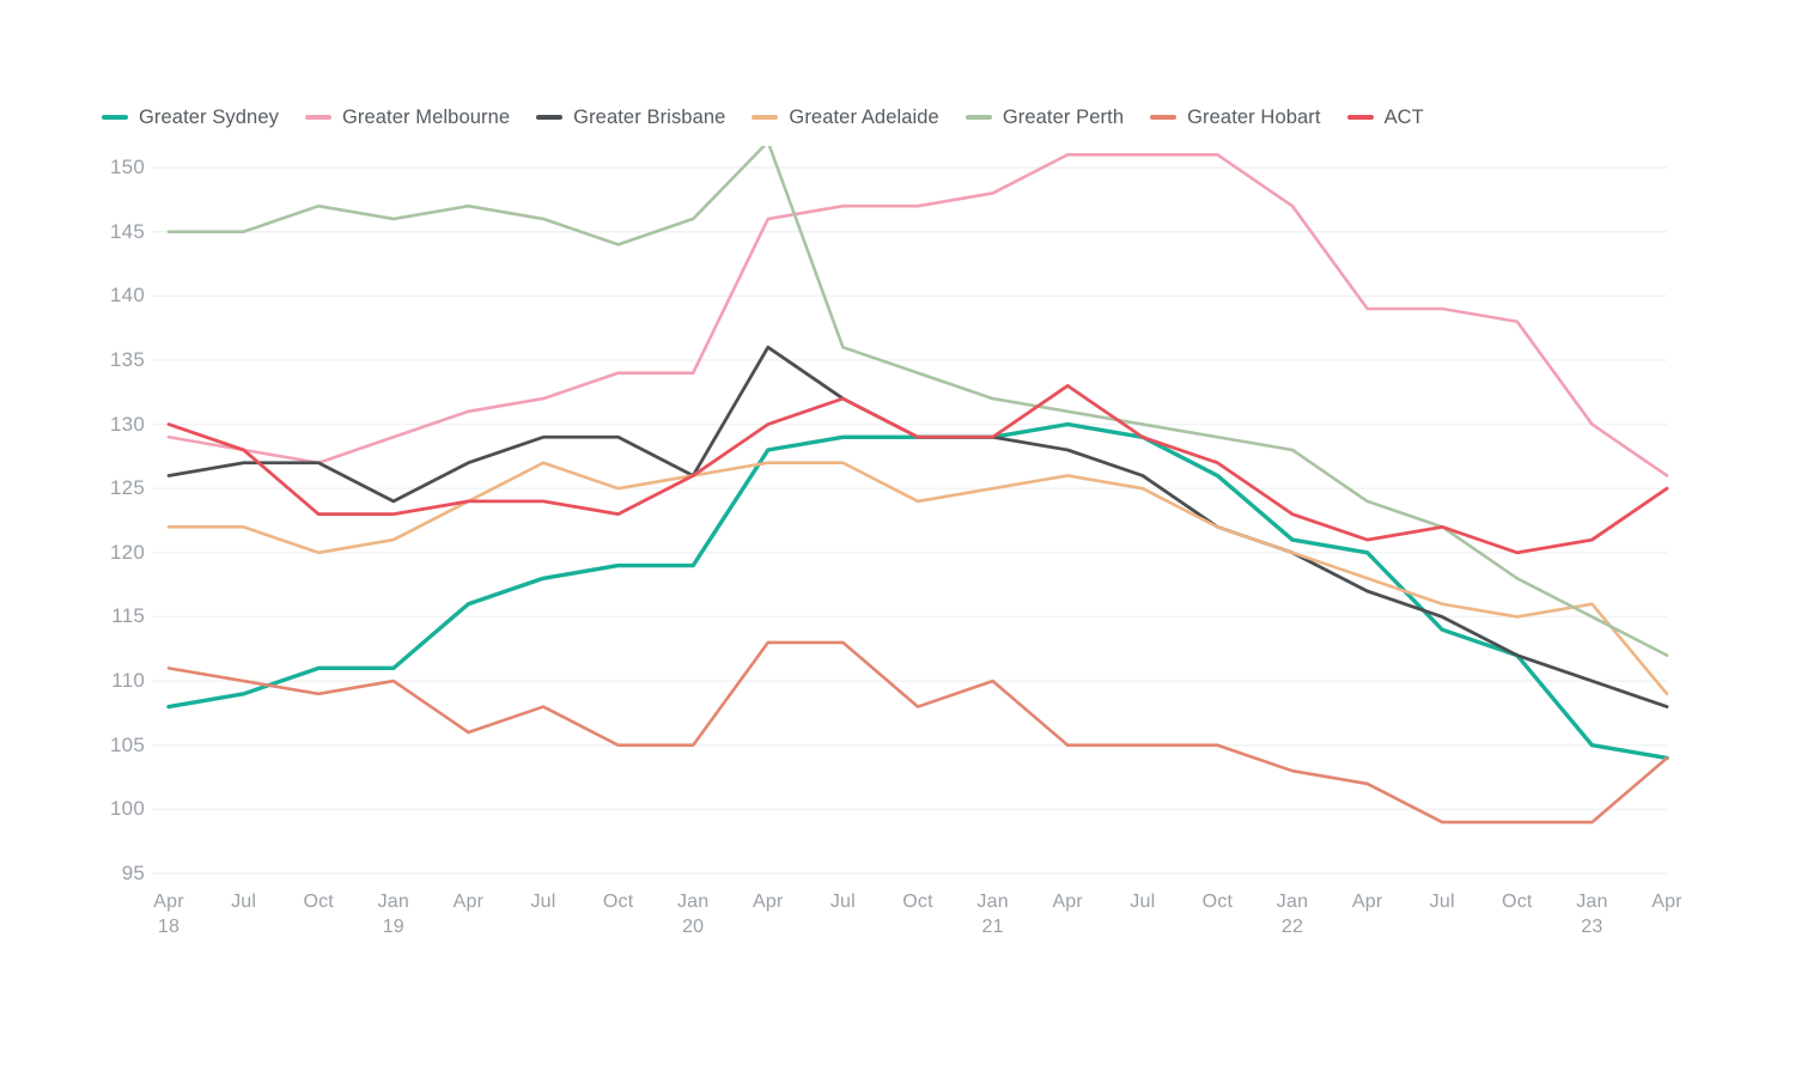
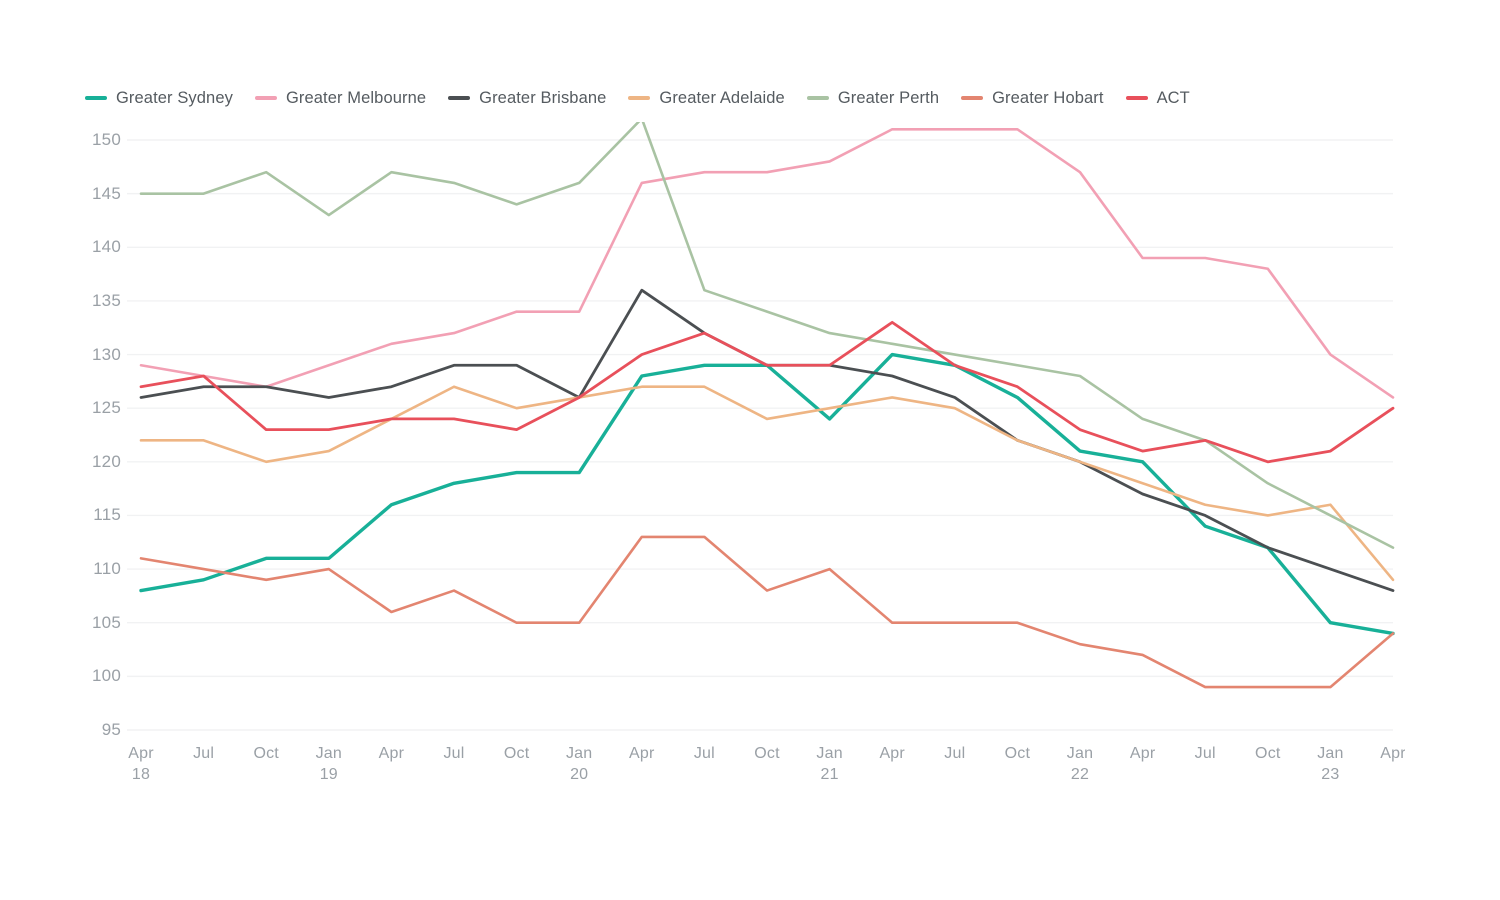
ACT/Apr 18: 130 -> 127
Greater Brisbane/Jan 19: 124 -> 126
Greater Perth/Jan 19: 146 -> 143
Greater Sydney/Jan 21: 129 -> 124
